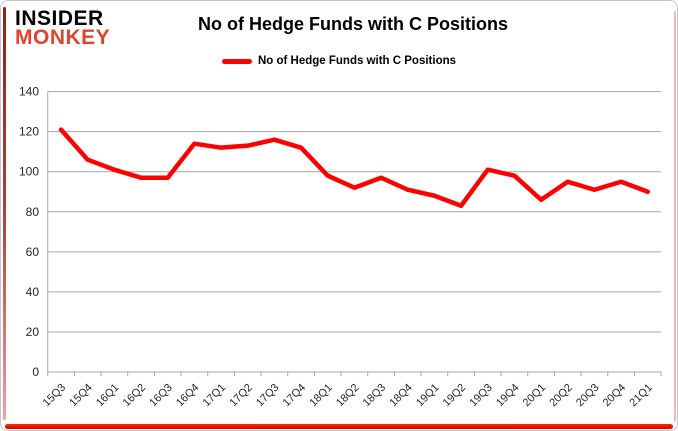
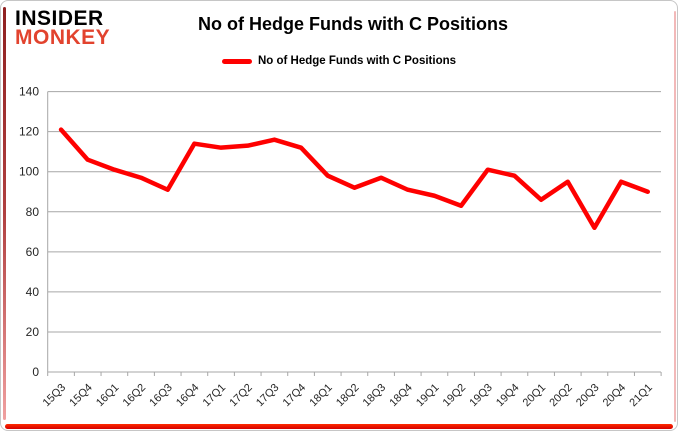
16Q3: 97 -> 91
20Q3: 91 -> 72
